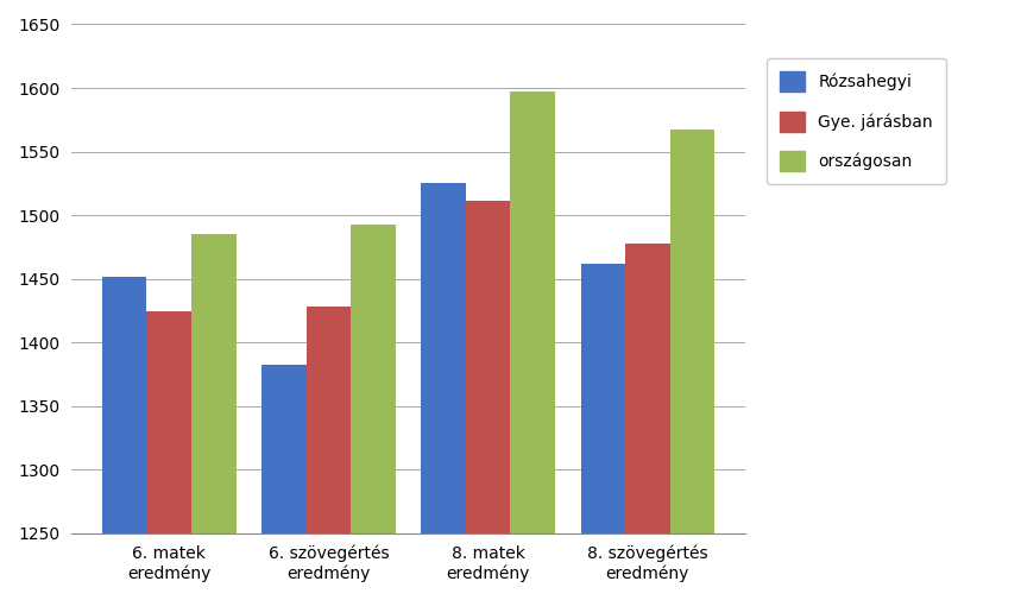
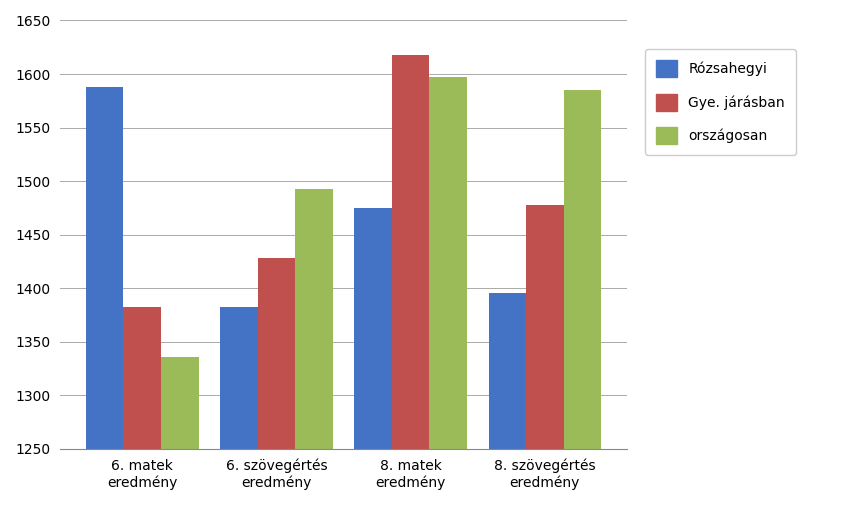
Rózsahegyi/6. matek eredmény: 1452 -> 1588
Gye. járásban/6. matek eredmény: 1425 -> 1383
országosan/6. matek eredmény: 1485 -> 1336
Rózsahegyi/8. matek eredmény: 1525 -> 1475
Gye. járásban/8. matek eredmény: 1511 -> 1618
Rózsahegyi/8. szövegértés eredmény: 1462 -> 1396
országosan/8. szövegértés eredmény: 1567 -> 1585
